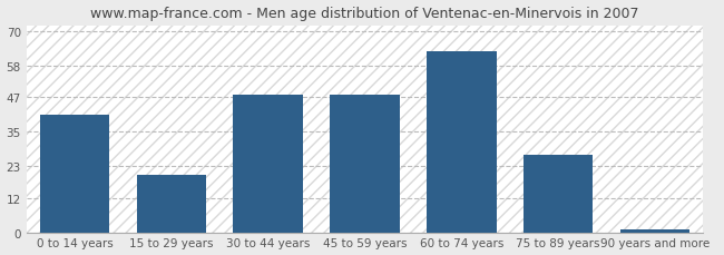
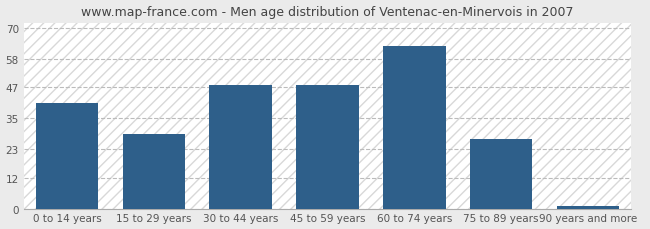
15 to 29 years: 20 -> 29
